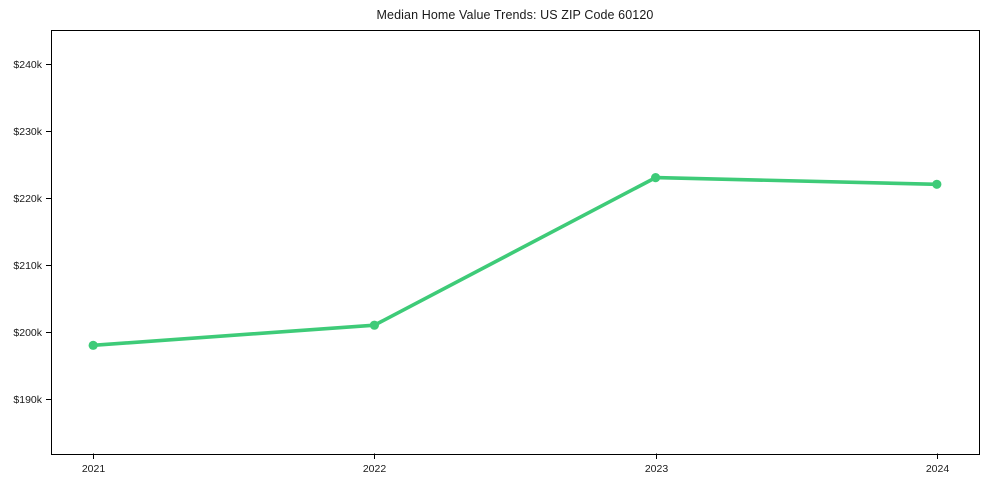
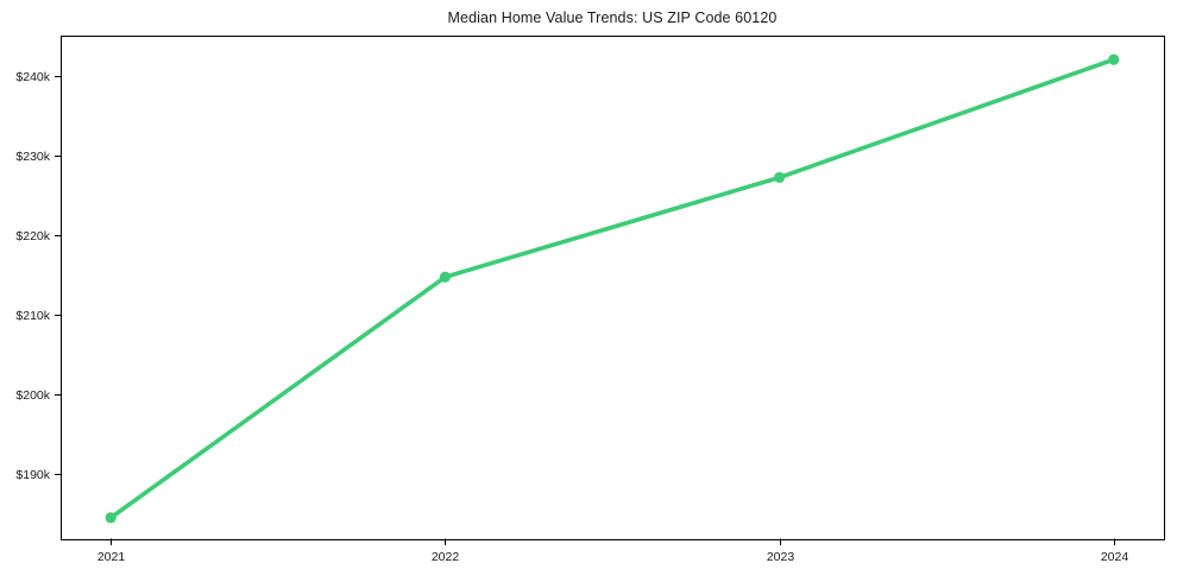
2021: $198k -> $184k
2022: $201k -> $215k
2023: $223k -> $227k
2024: $222k -> $242k
